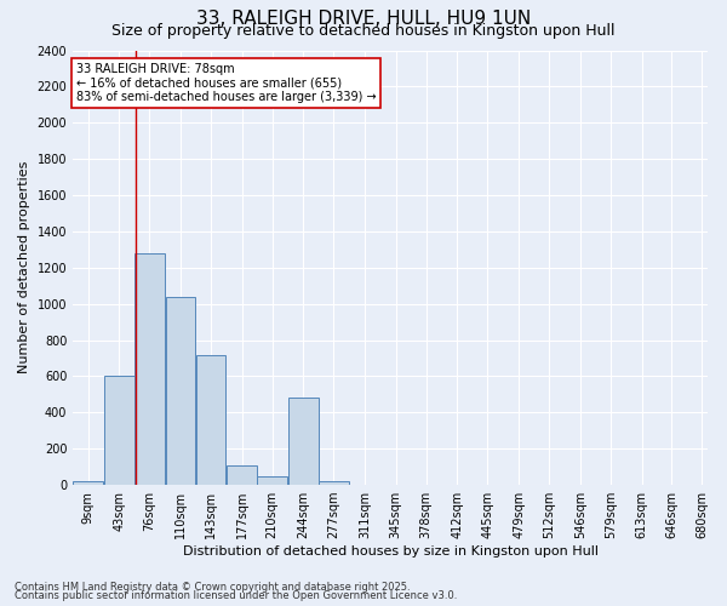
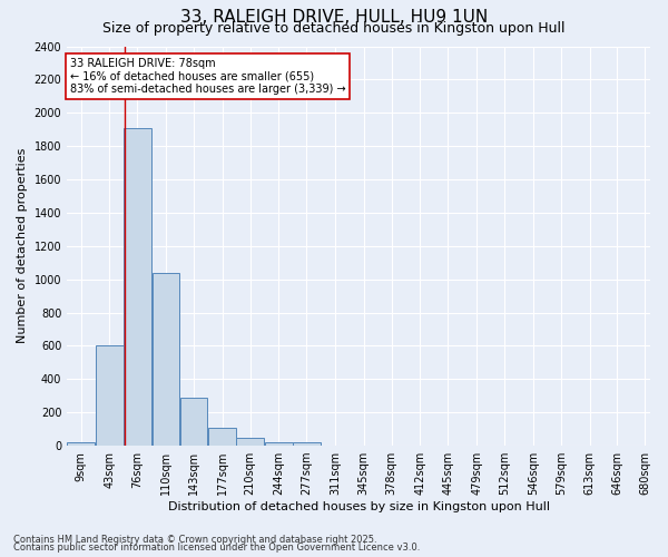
76sqm: 1280 -> 1910
143sqm: 720 -> 290
244sqm: 480 -> 20
